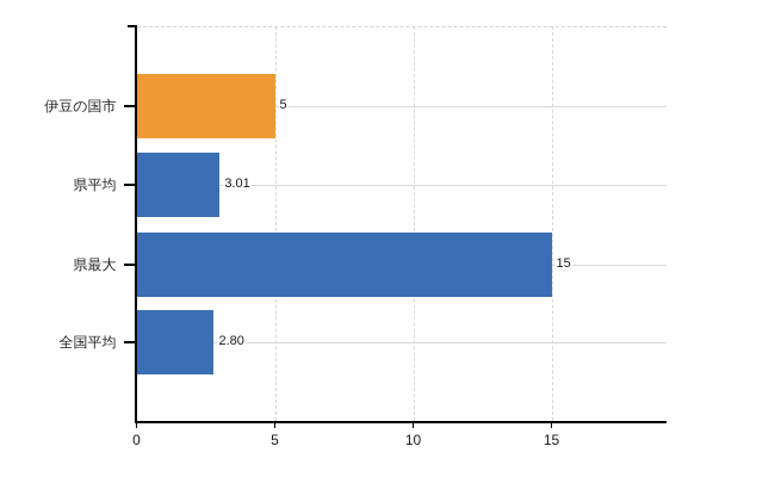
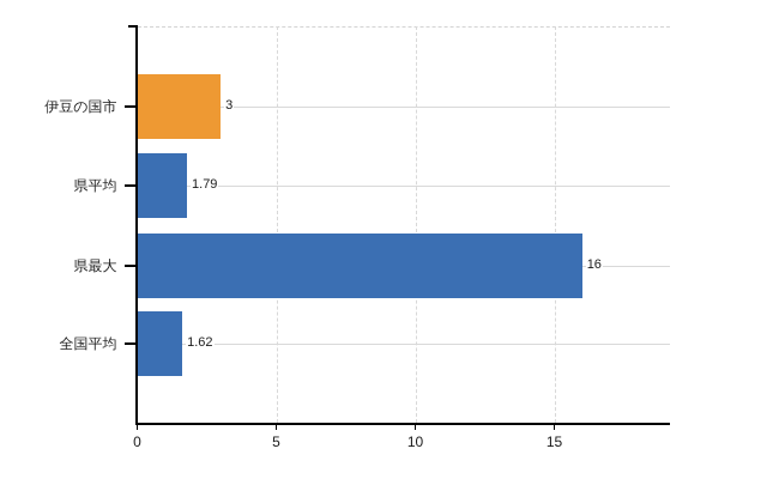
伊豆の国市: 5 -> 3
県平均: 3.01 -> 1.79
県最大: 15 -> 16
全国平均: 2.80 -> 1.62
